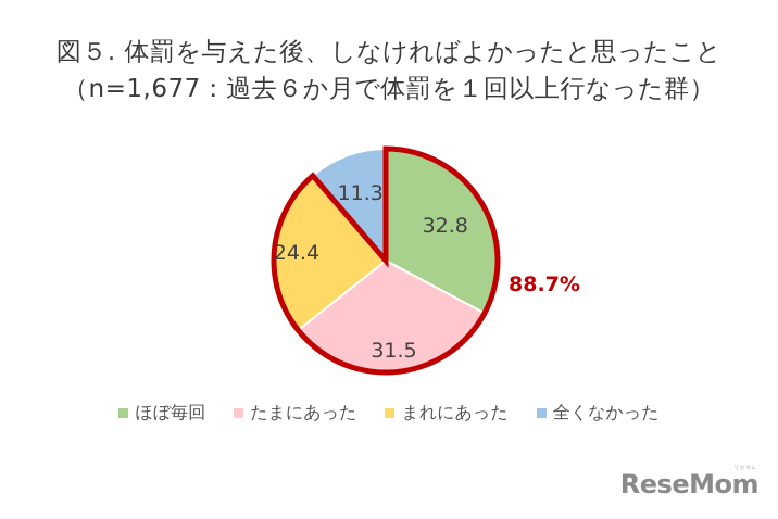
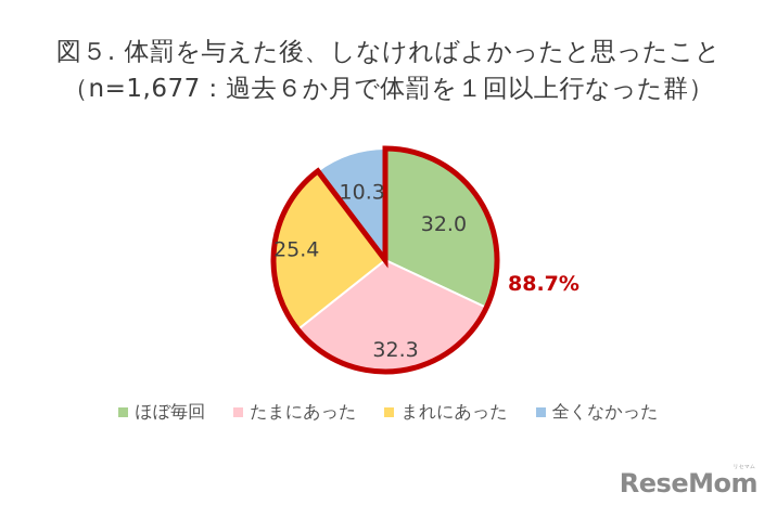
ほぼ毎回: 32.8 -> 32.0
たまにあった: 31.5 -> 32.3
まれにあった: 24.4 -> 25.4
全くなかった: 11.3 -> 10.3
